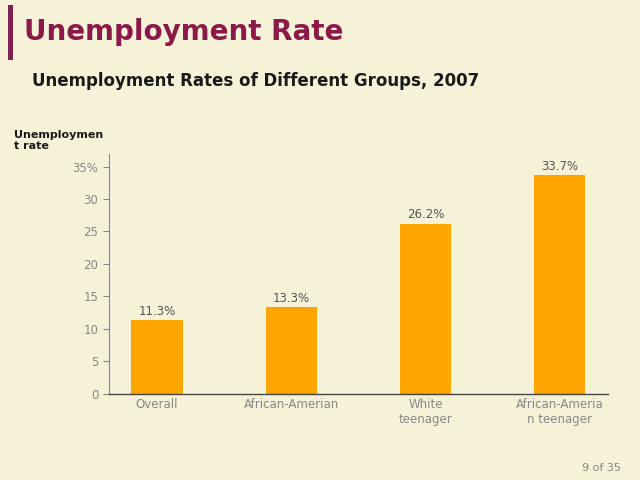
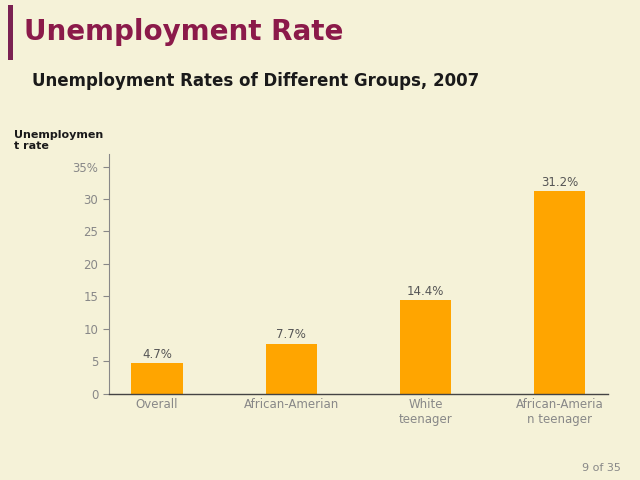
Overall: 11.3% -> 4.7%
African-Amerian: 13.3% -> 7.7%
White teenager: 26.2% -> 14.4%
African-Ameria n teenager: 33.7% -> 31.2%
